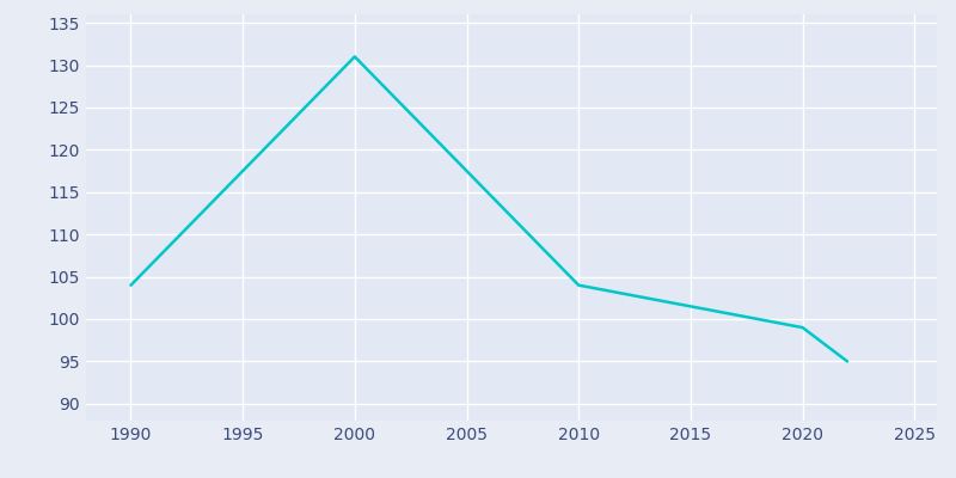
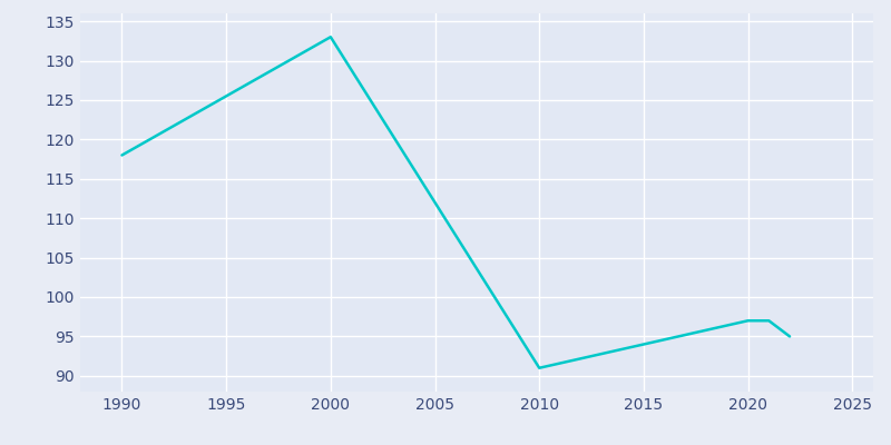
1990: 104 -> 118
2000: 131 -> 133
2010: 104 -> 91
2020: 99 -> 97
